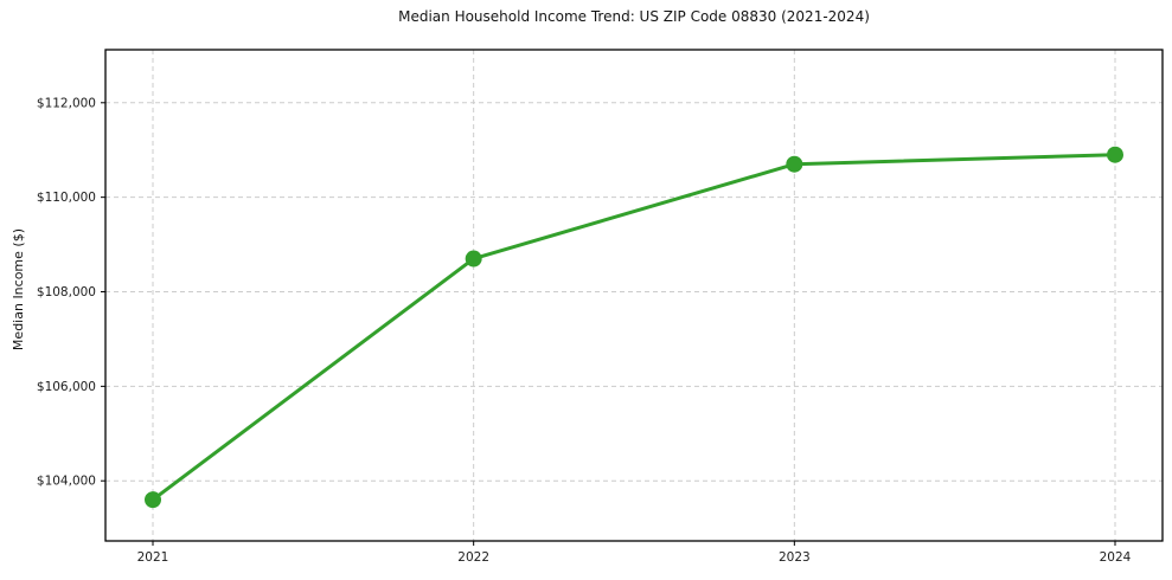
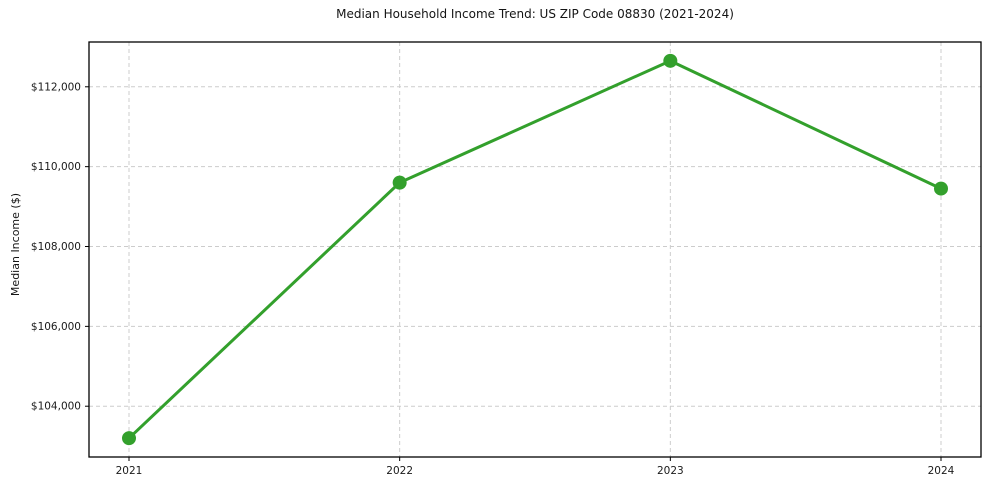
2021: $103600 -> $103200
2022: $108700 -> $109600
2023: $110700 -> $112600
2024: $110900 -> $109400
